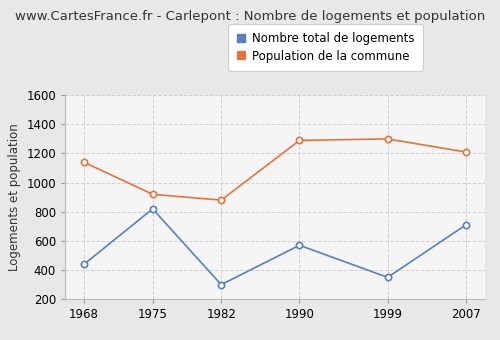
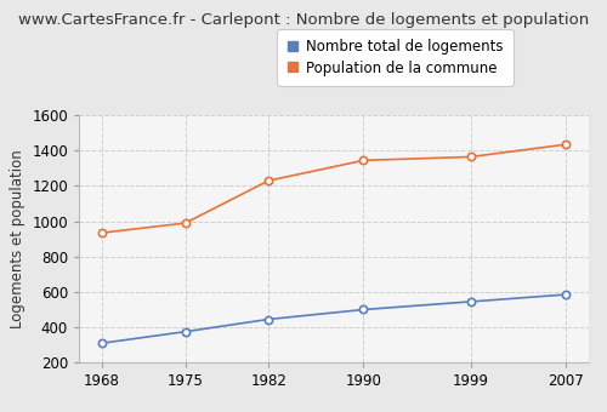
Nombre total de logements/1968: 440 -> 310
Population de la commune/1968: 1140 -> 940
Nombre total de logements/1975: 820 -> 380
Population de la commune/1975: 920 -> 990
Nombre total de logements/1982: 300 -> 440
Population de la commune/1982: 880 -> 1230
Nombre total de logements/1990: 570 -> 500
Population de la commune/1990: 1290 -> 1340
Nombre total de logements/1999: 350 -> 540
Population de la commune/1999: 1300 -> 1360
Nombre total de logements/2007: 710 -> 580
Population de la commune/2007: 1210 -> 1440
